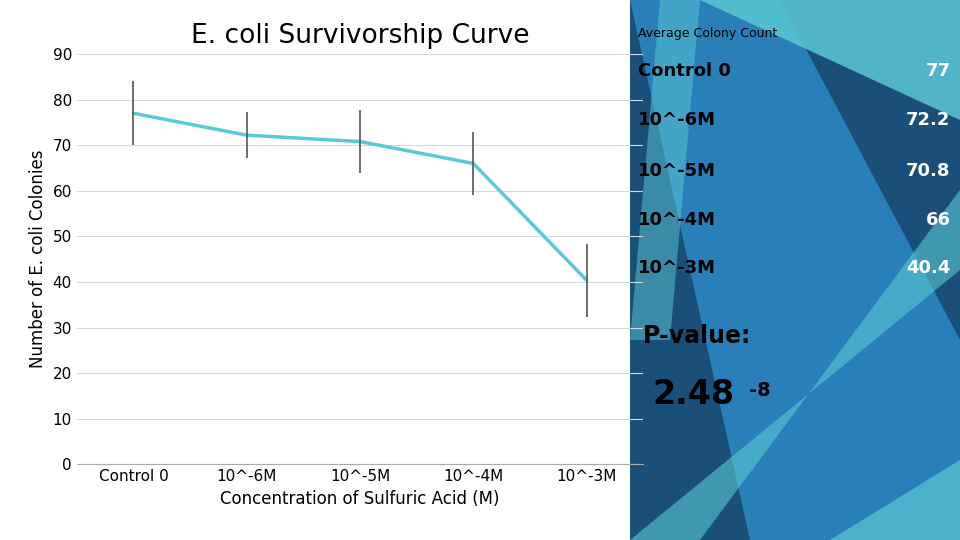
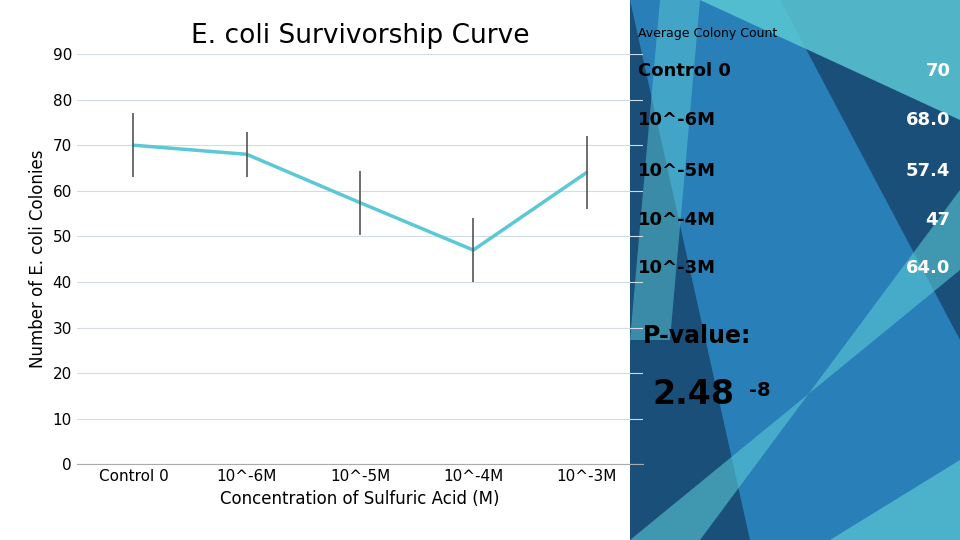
Control 0: 77 -> 70
10^-6M: 72.2 -> 68.0
10^-5M: 70.8 -> 57.4
10^-4M: 66 -> 47
10^-3M: 40.4 -> 64.0
